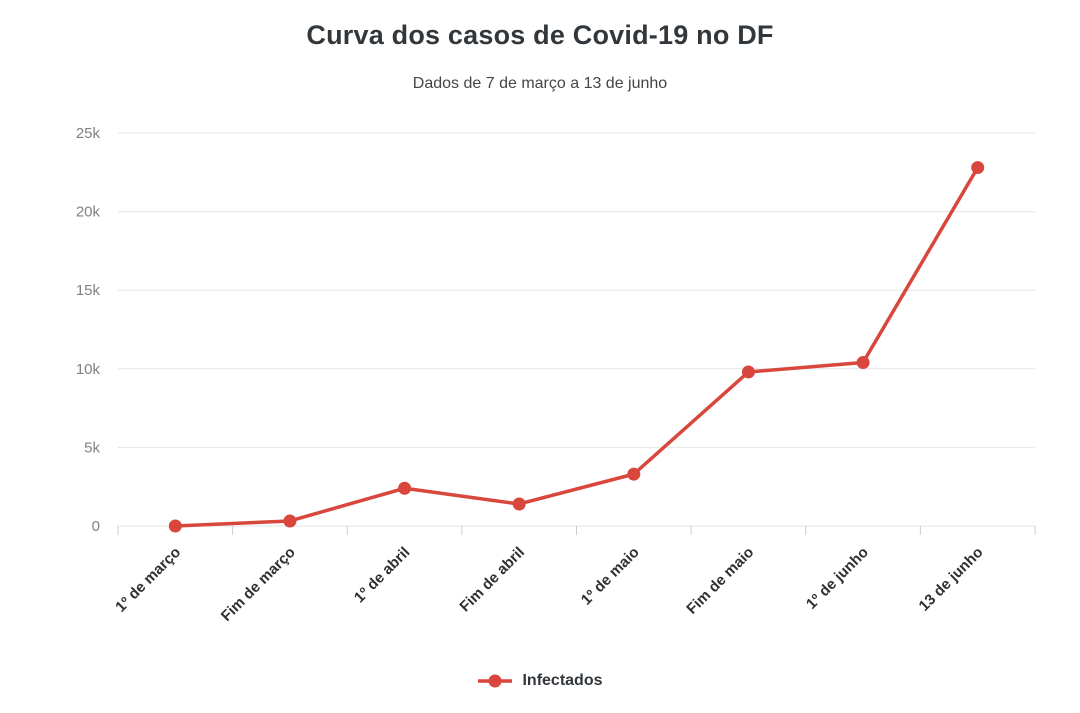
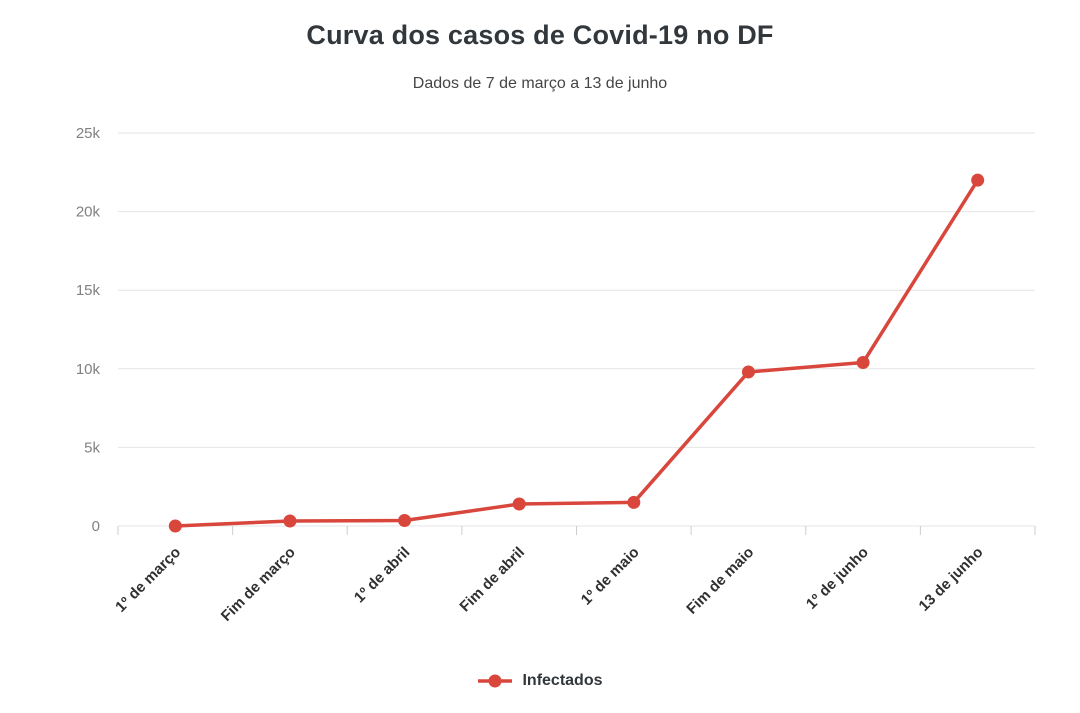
1º de abril: 2.4k -> 0.4k
1º de maio: 3.3k -> 1.5k
13 de junho: 22.8k -> 22.0k
